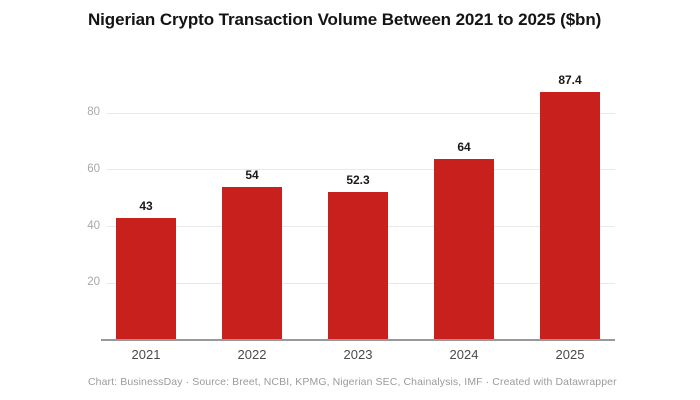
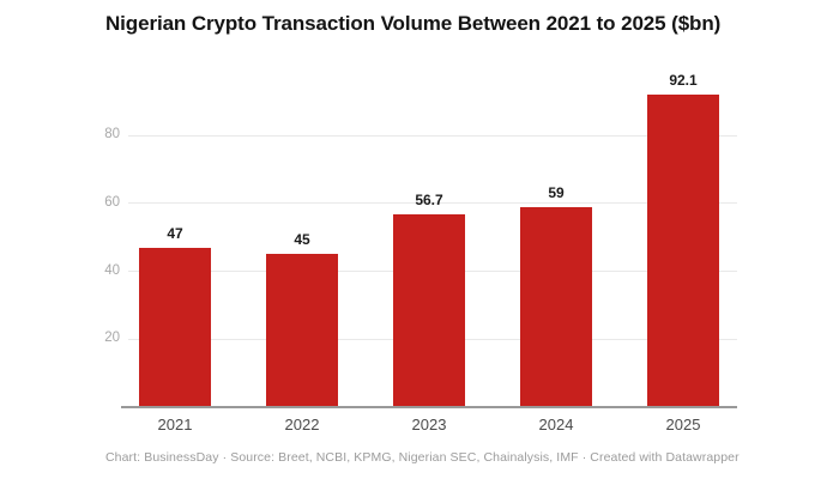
2021: 43 -> 47
2022: 54 -> 45
2023: 52.3 -> 56.7
2024: 64 -> 59
2025: 87.4 -> 92.1
